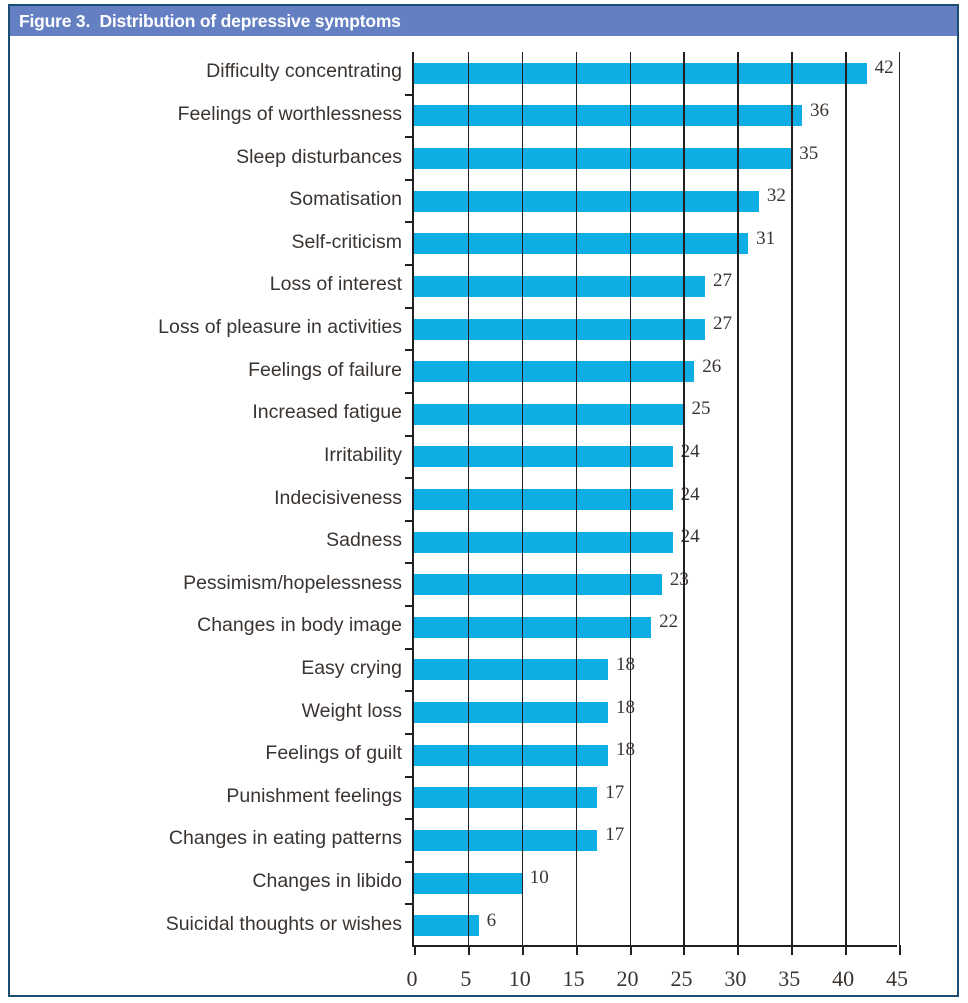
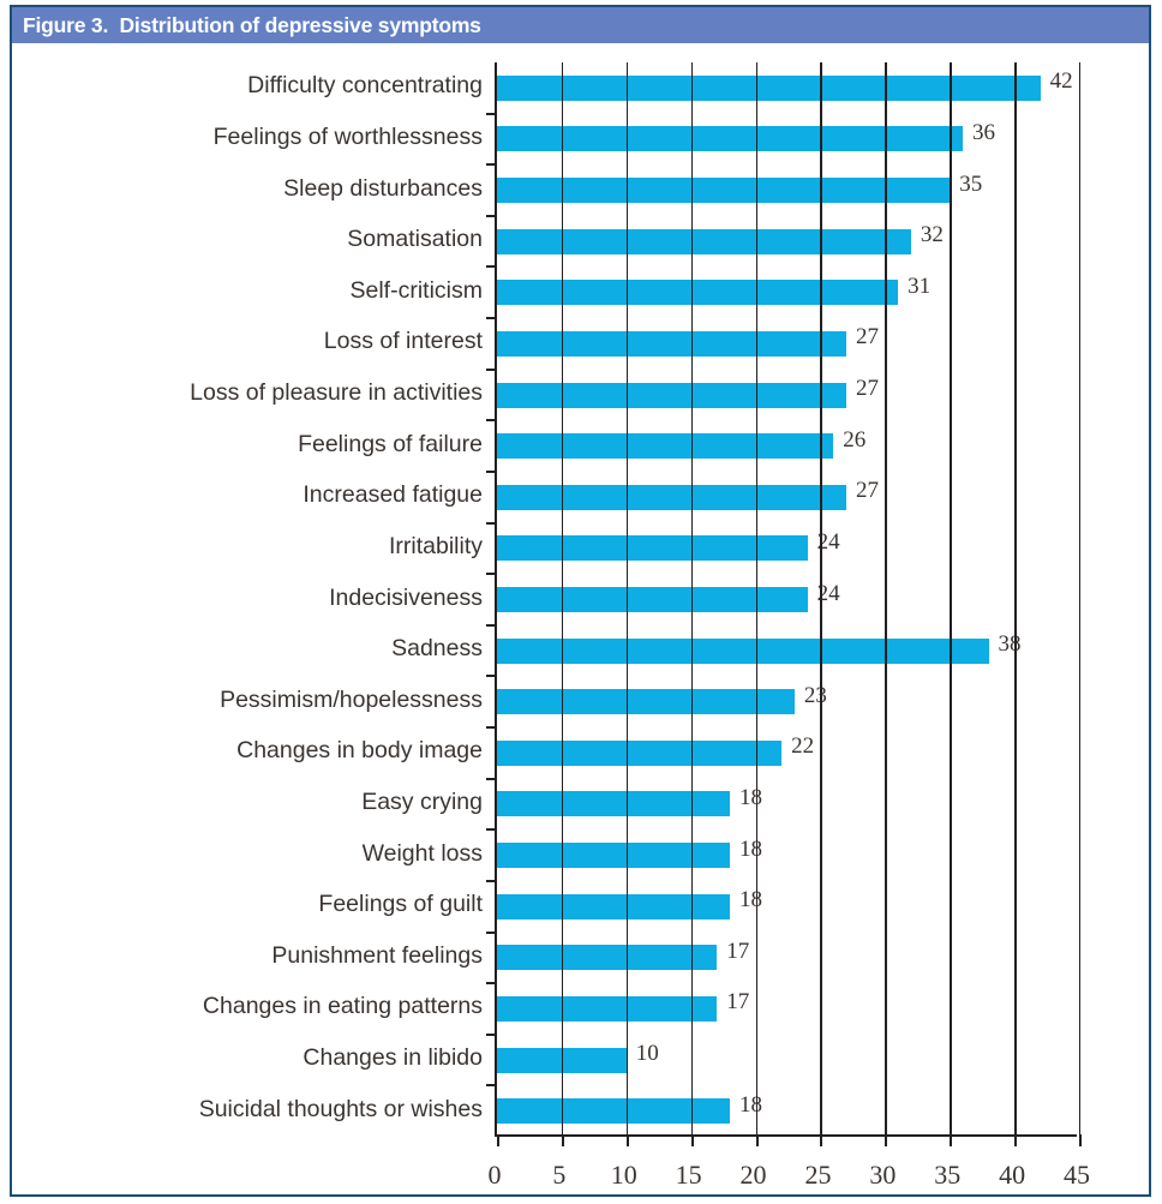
Increased fatigue: 25 -> 27
Sadness: 24 -> 38
Suicidal thoughts or wishes: 6 -> 18
